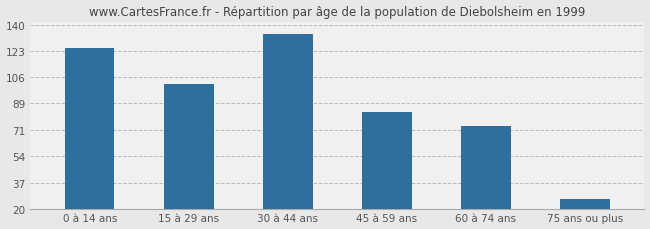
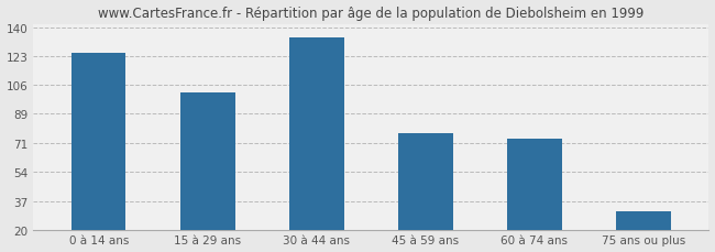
45 à 59 ans: 83 -> 77
75 ans ou plus: 26 -> 31
